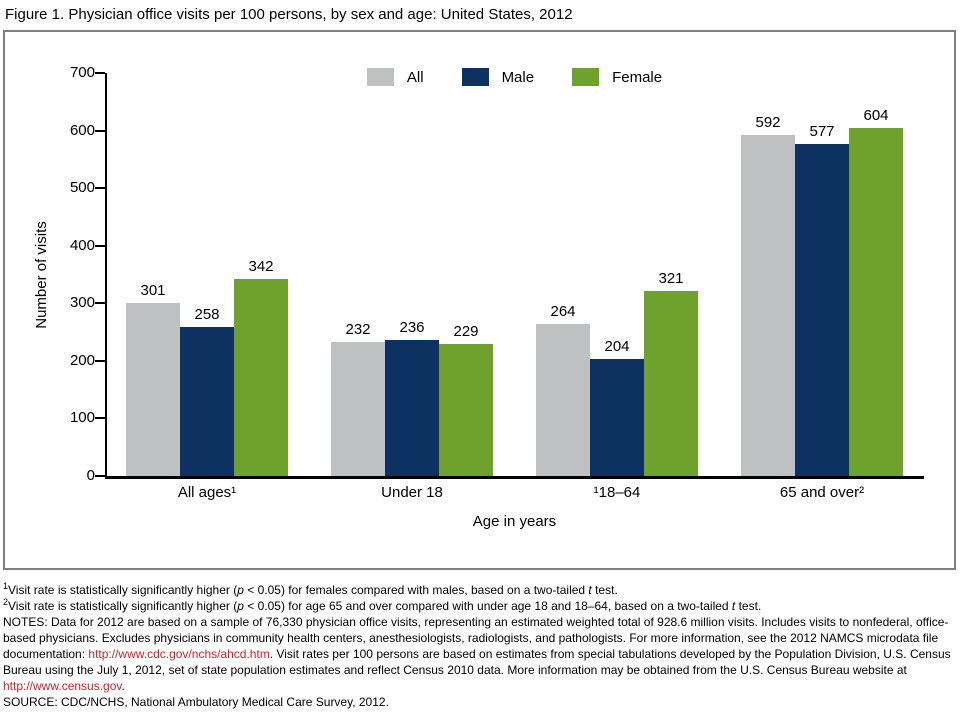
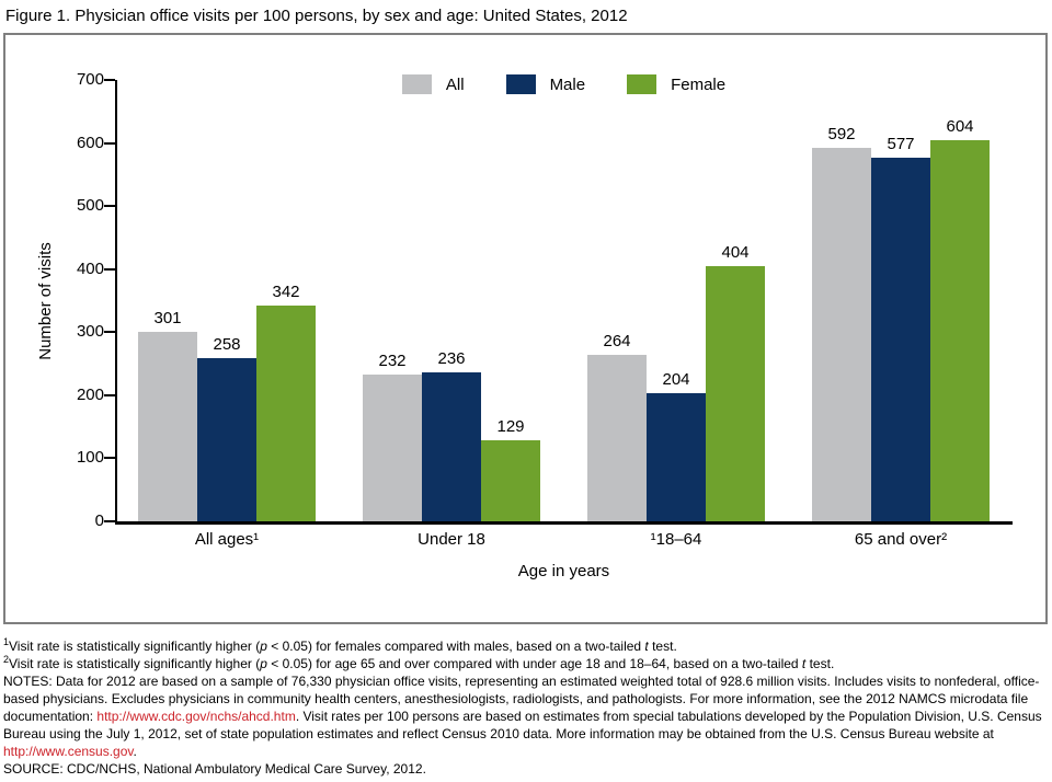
Female/Under 18: 229 -> 129
Female/¹18–64: 321 -> 404
